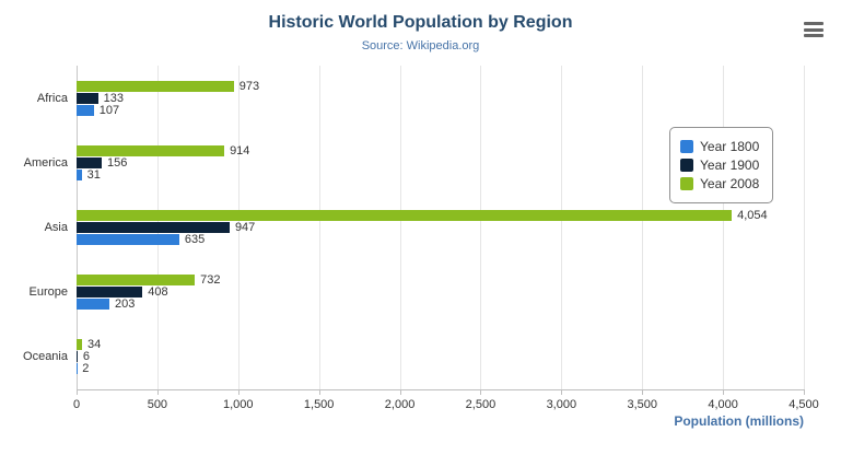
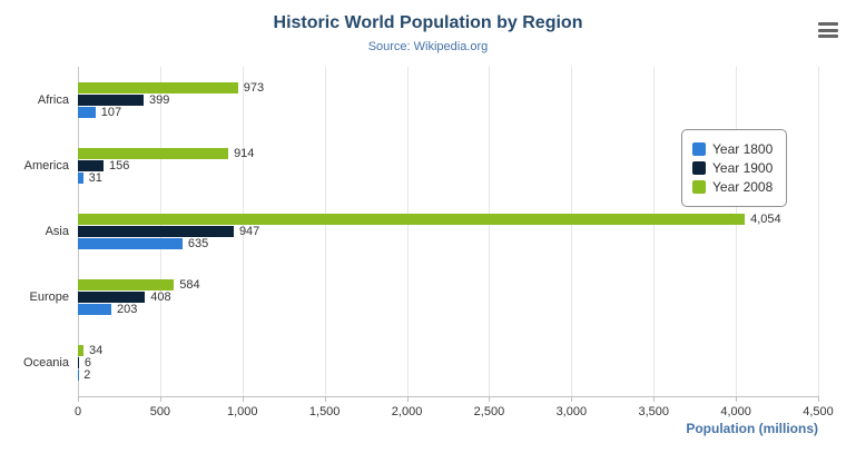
Year 1900/Africa: 133 -> 399
Year 2008/Europe: 732 -> 584
